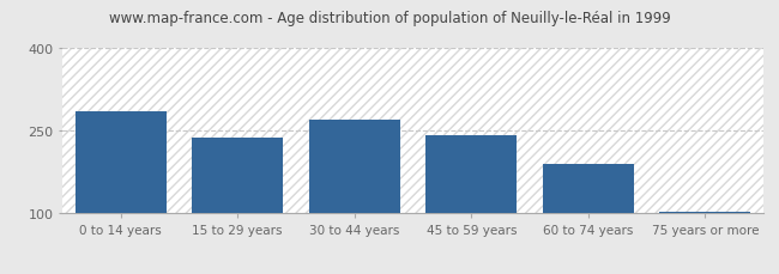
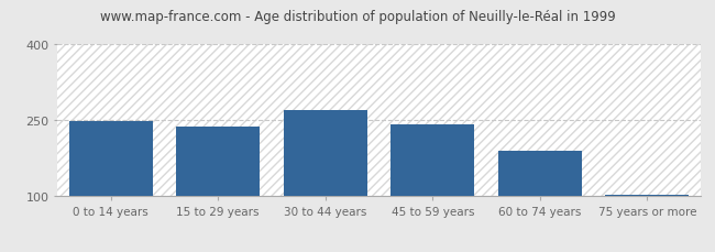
0 to 14 years: 285 -> 248
